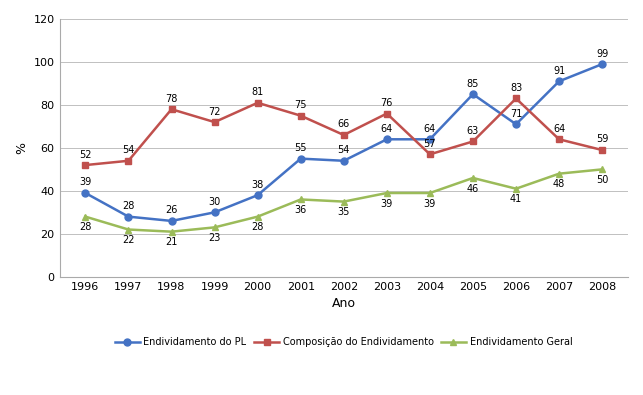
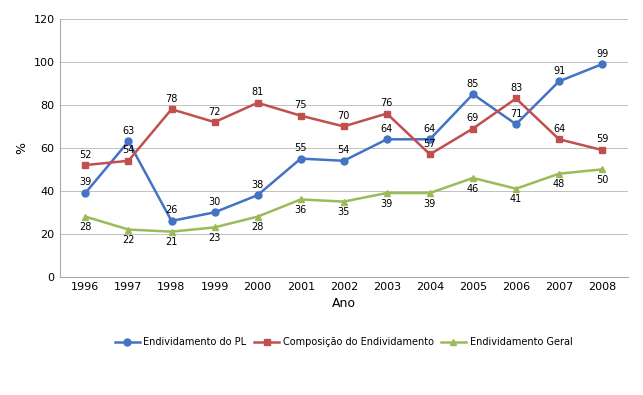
Endividamento do PL/1997: 28 -> 63
Composição do Endividamento/2002: 66 -> 70
Composição do Endividamento/2005: 63 -> 69
